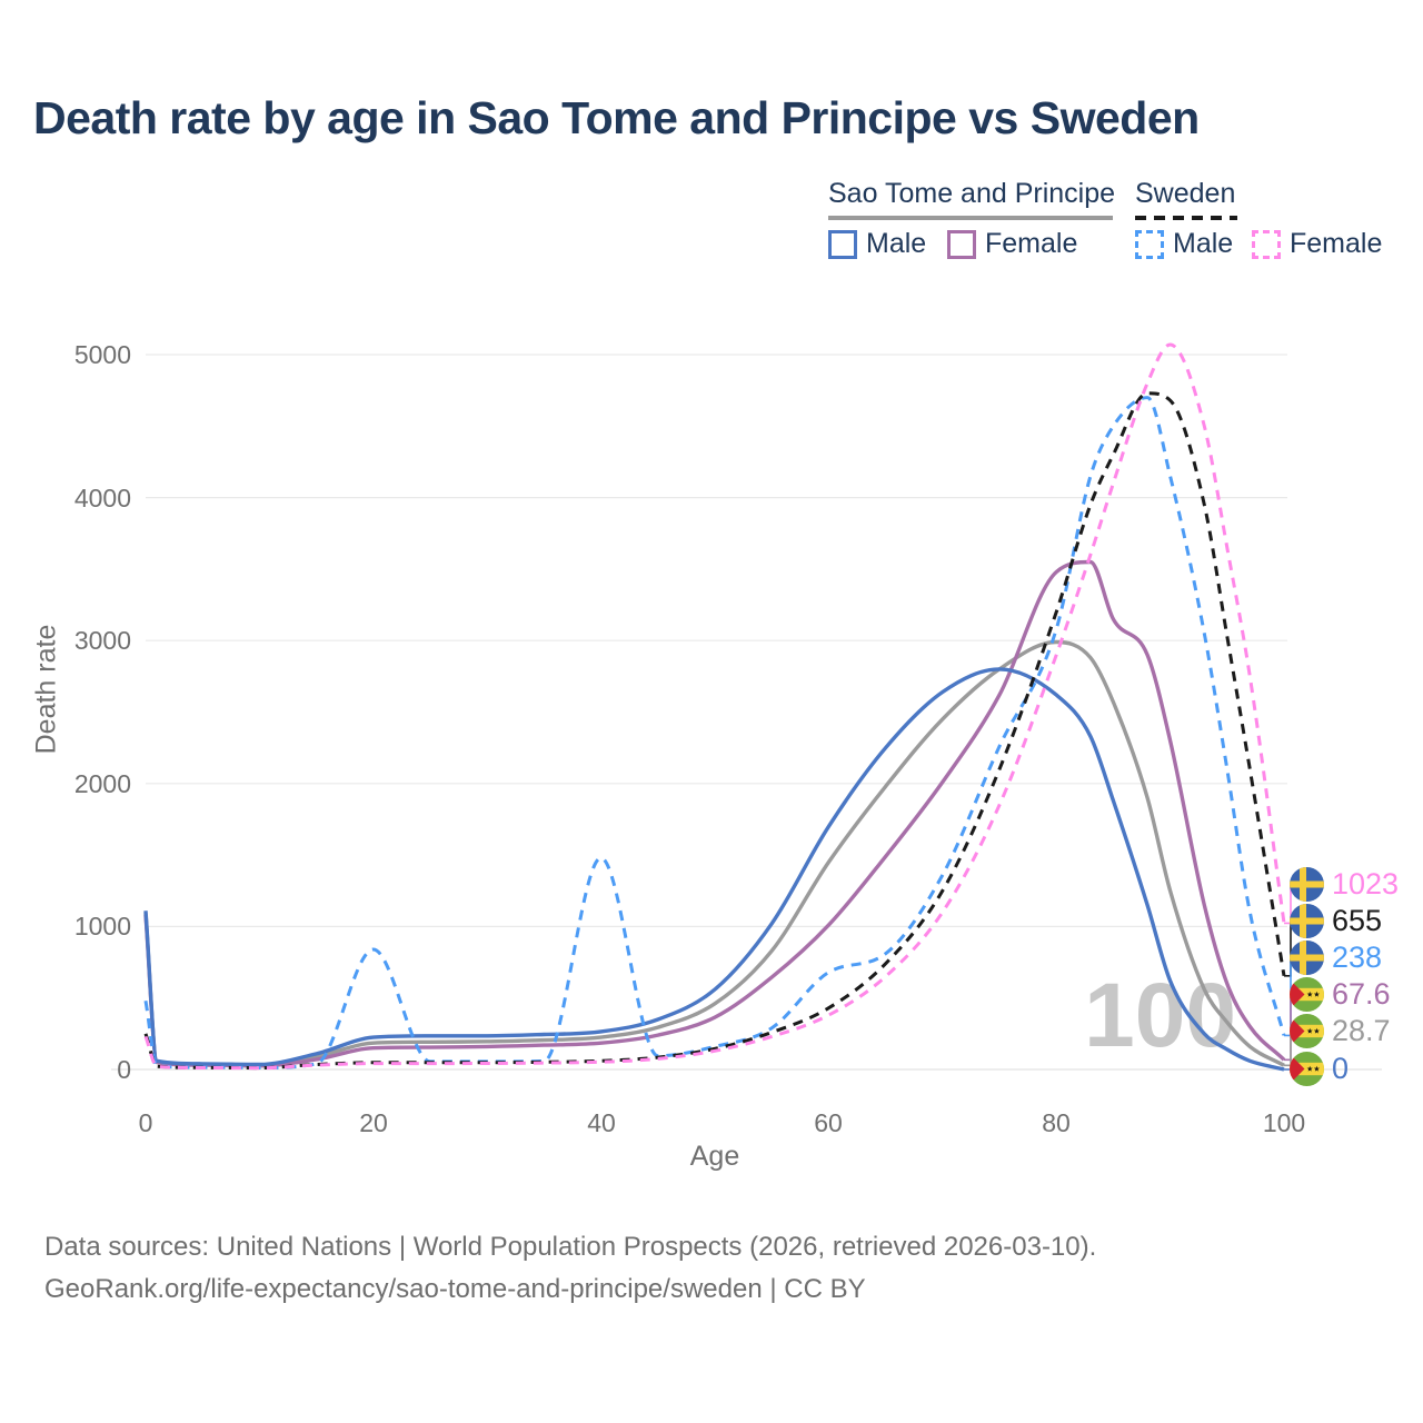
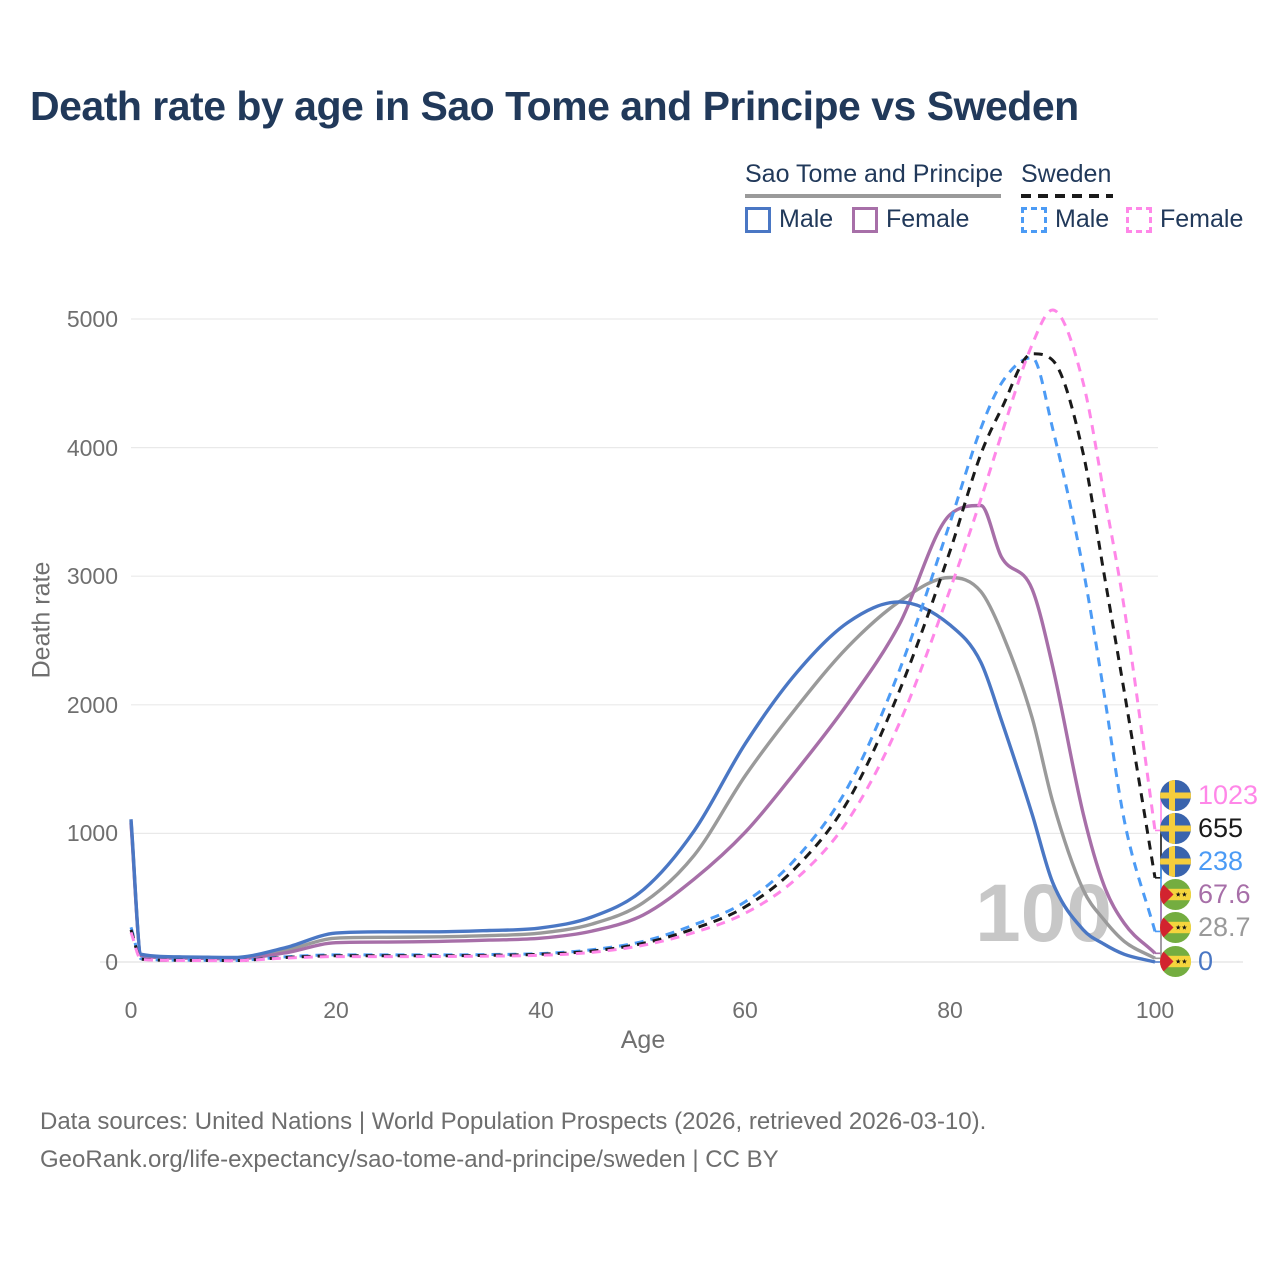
Sweden Male/0: 480 -> 270
Sweden Male/20: 840 -> 60
Sweden Male/40: 1480 -> 60
Sweden Male/60: 680 -> 470
Sweden Male/80: 3080 -> 3420
